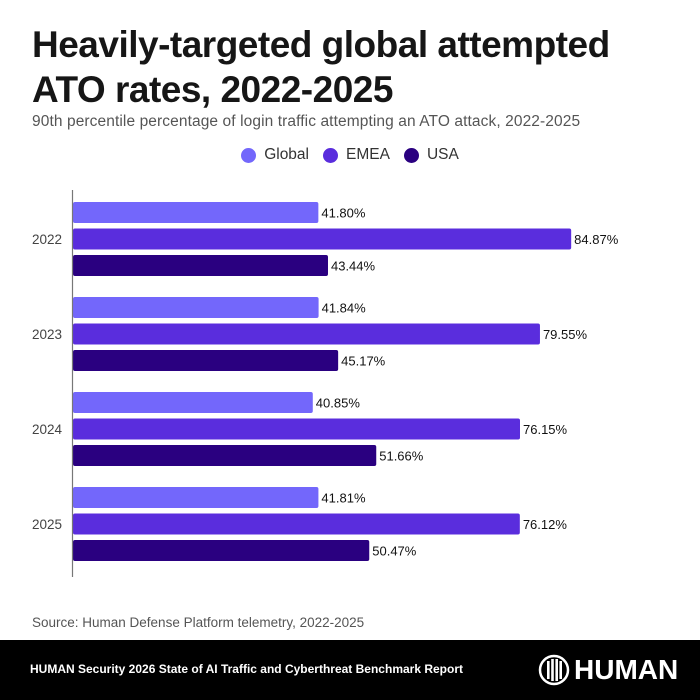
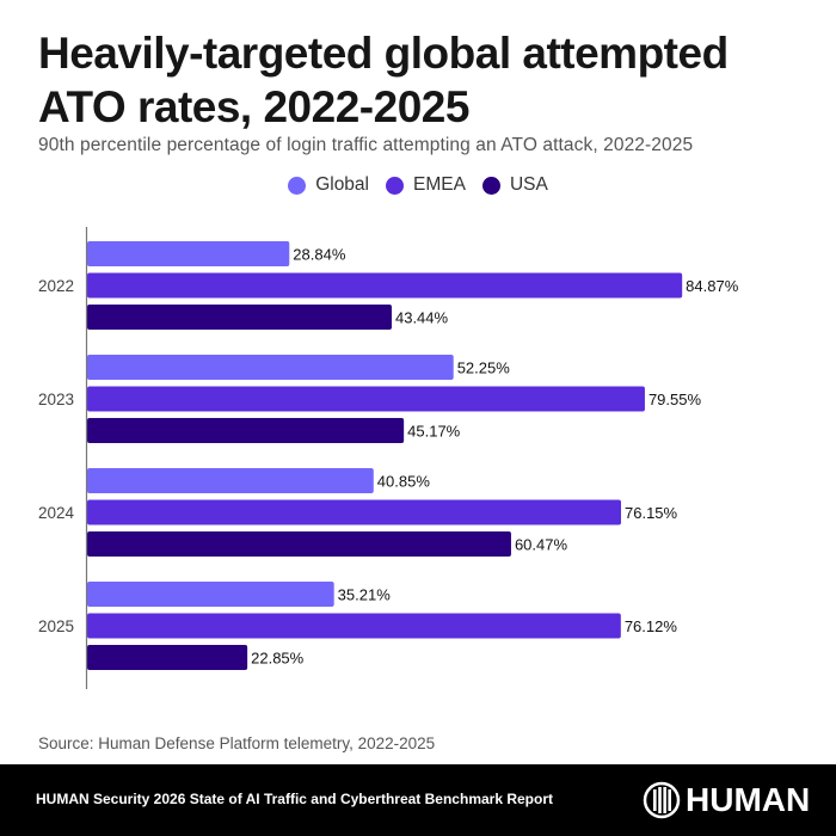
Global/2022: 41.80% -> 28.84%
Global/2023: 41.84% -> 52.25%
USA/2024: 51.66% -> 60.47%
Global/2025: 41.81% -> 35.21%
USA/2025: 50.47% -> 22.85%
